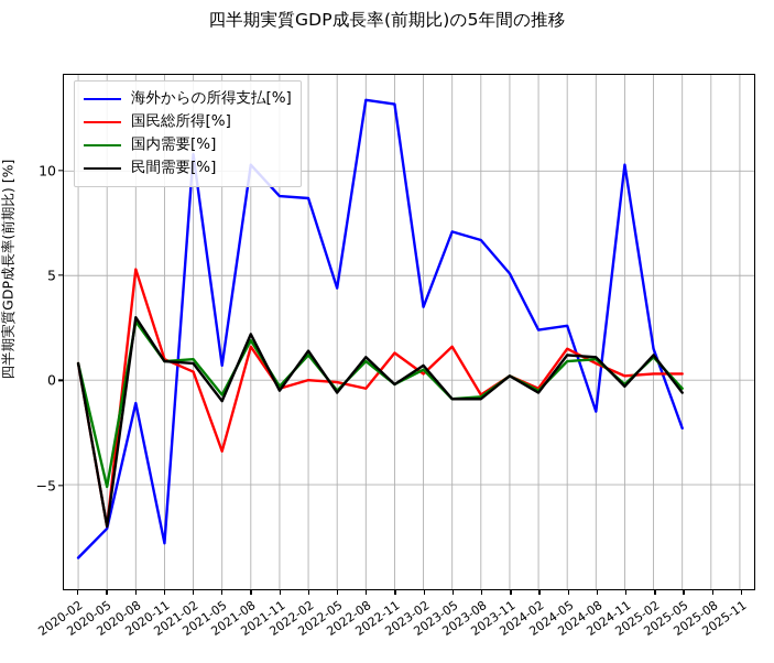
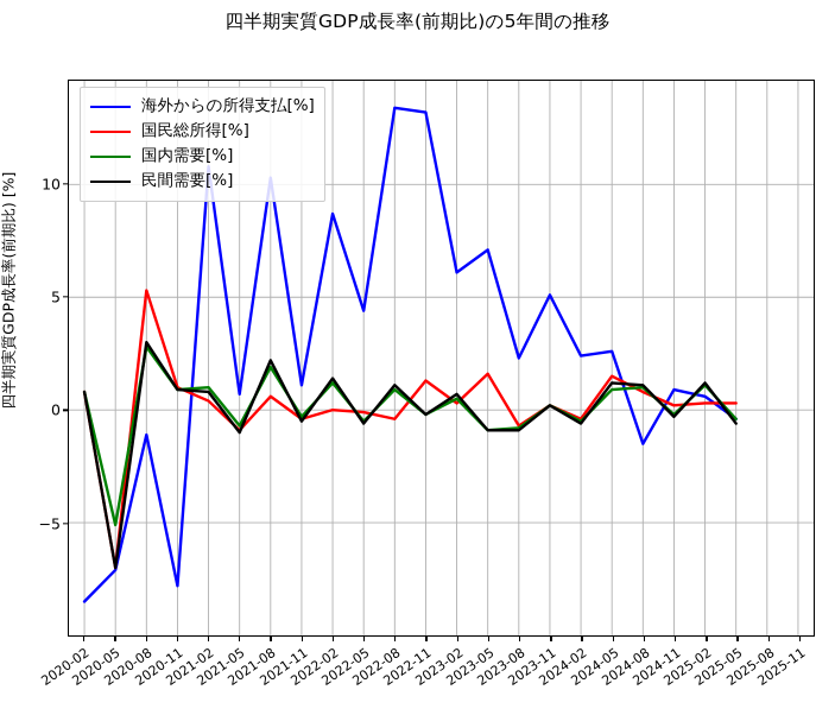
国民総所得[%]/2021-05: -3.4 -> -0.9
国民総所得[%]/2021-08: 1.6 -> 0.6
海外からの所得支払[%]/2021-11: 8.8 -> 1.1
海外からの所得支払[%]/2023-02: 3.5 -> 6.1
海外からの所得支払[%]/2023-08: 6.7 -> 2.3
海外からの所得支払[%]/2024-11: 10.3 -> 0.9
海外からの所得支払[%]/2025-02: 1.5 -> 0.6
海外からの所得支払[%]/2025-05: -2.3 -> -0.4
